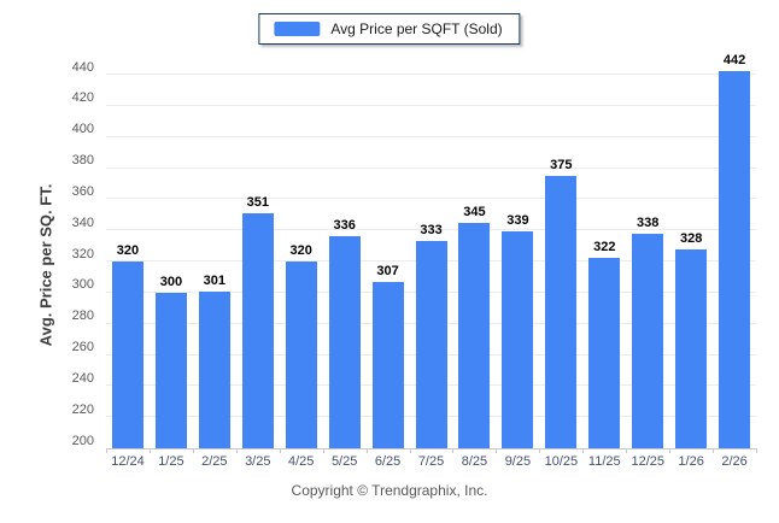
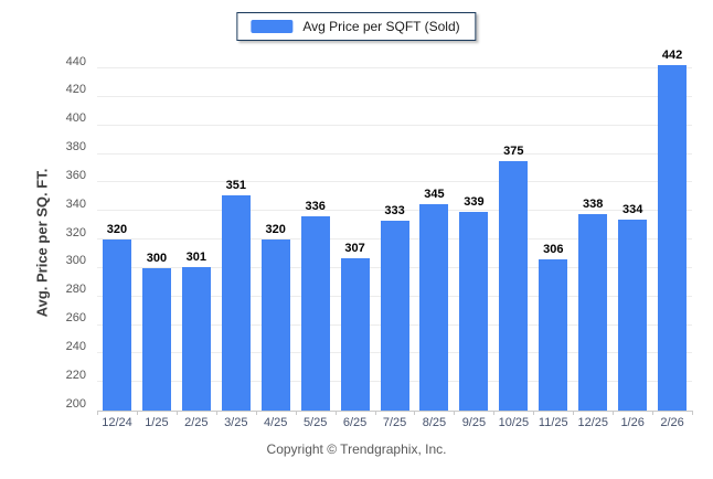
11/25: 322 -> 306
1/26: 328 -> 334
